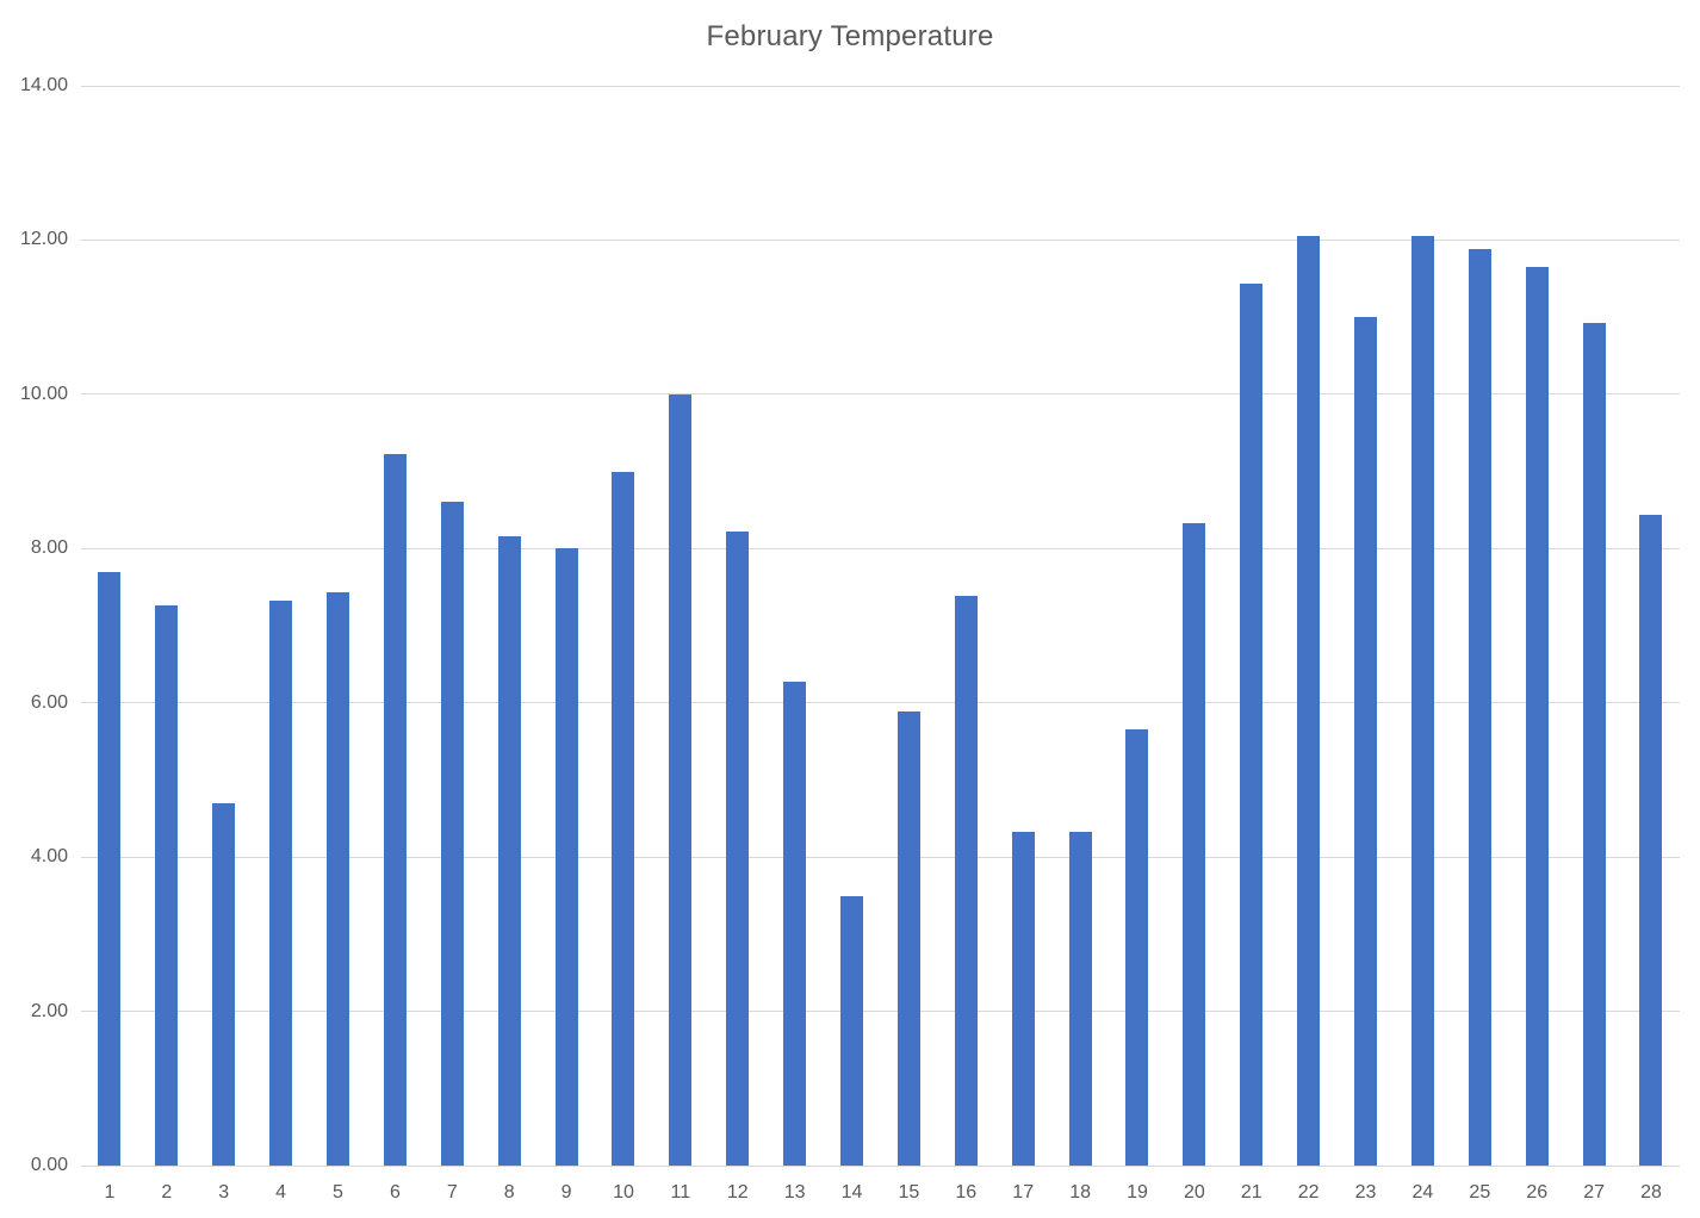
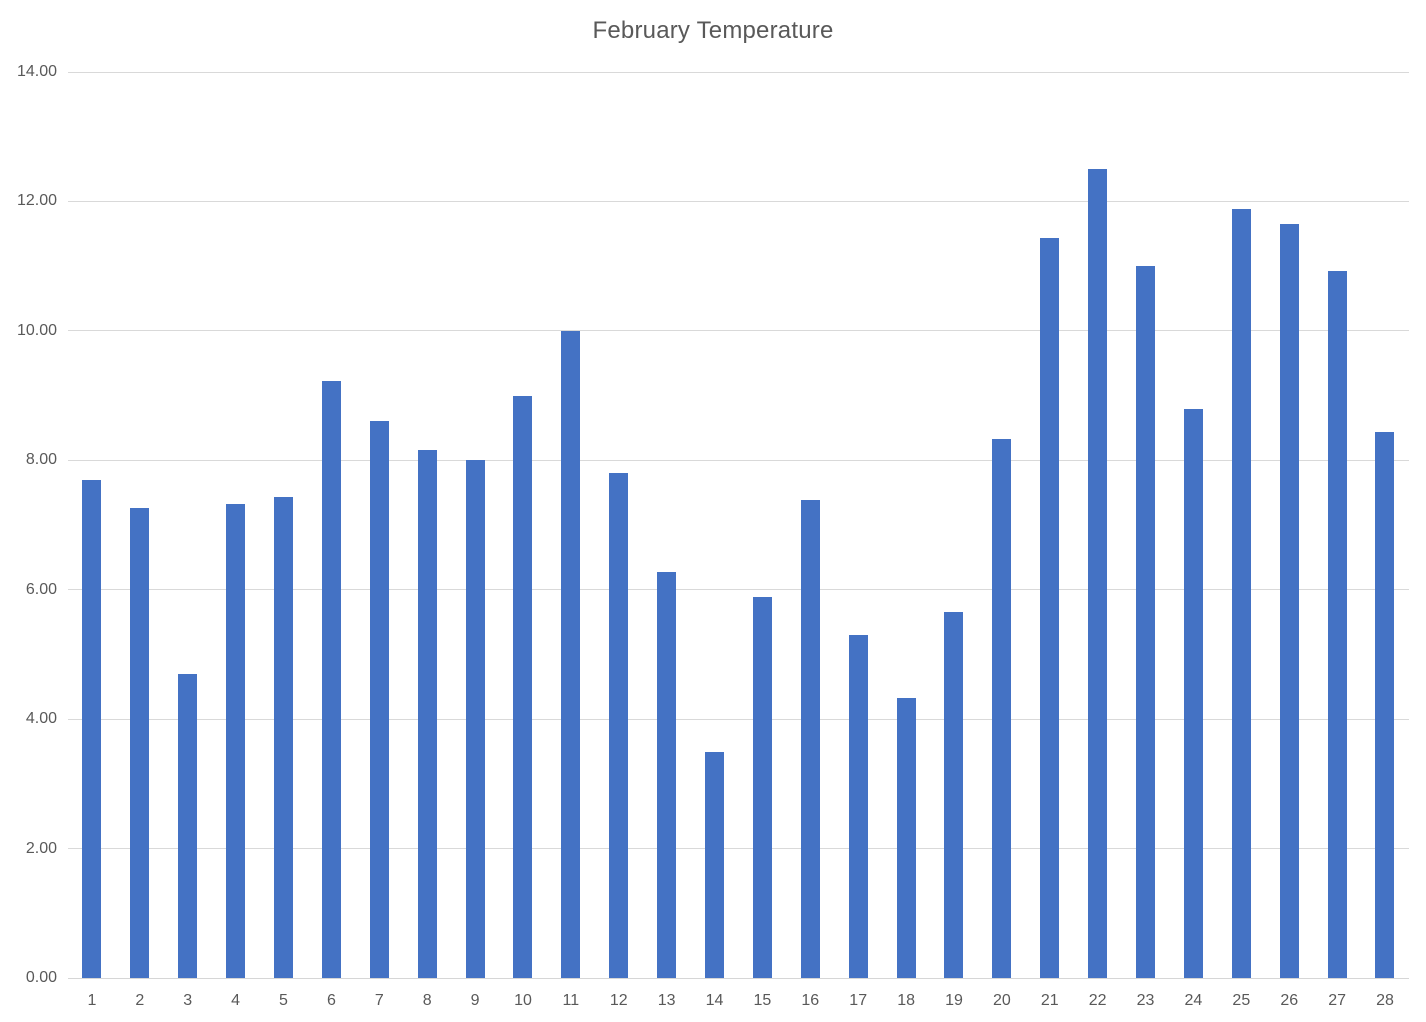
12: 8.2 -> 7.8
17: 4.3 -> 5.3
22: 12.1 -> 12.5
24: 12.1 -> 8.8
